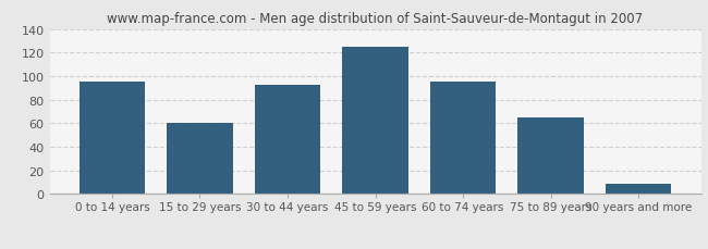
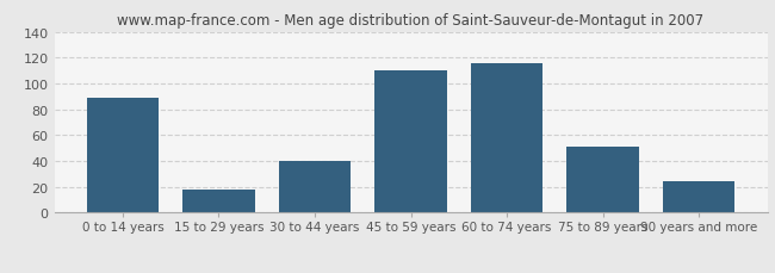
0 to 14 years: 95 -> 89
15 to 29 years: 60 -> 18
30 to 44 years: 93 -> 40
45 to 59 years: 125 -> 110
60 to 74 years: 95 -> 116
75 to 89 years: 65 -> 51
90 years and more: 9 -> 24
